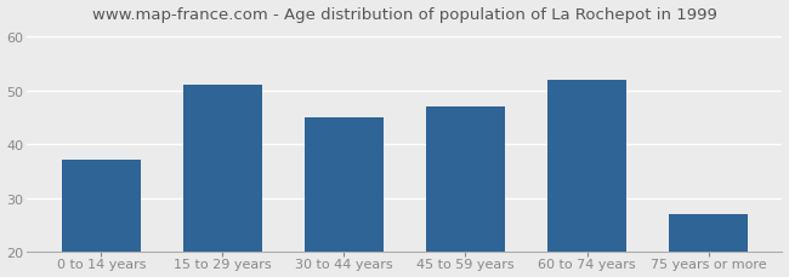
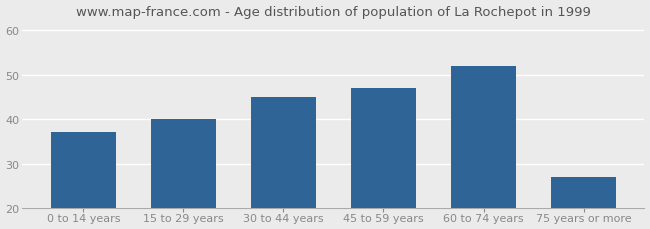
15 to 29 years: 51 -> 40
